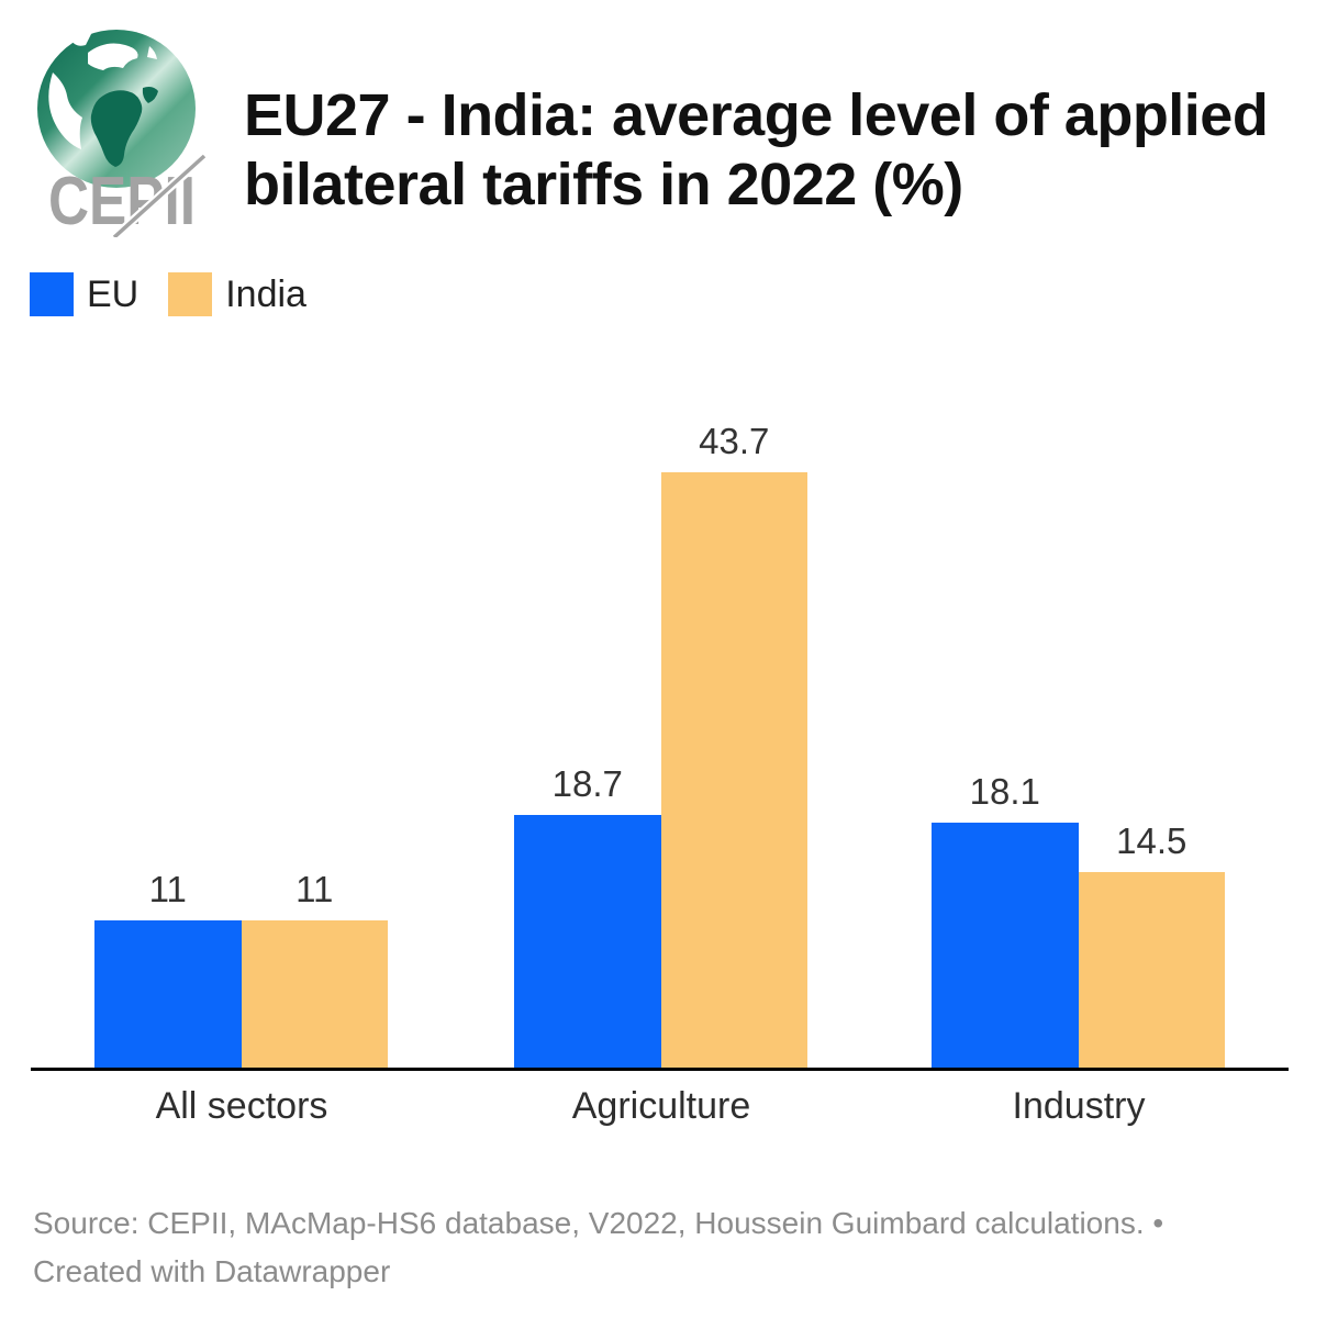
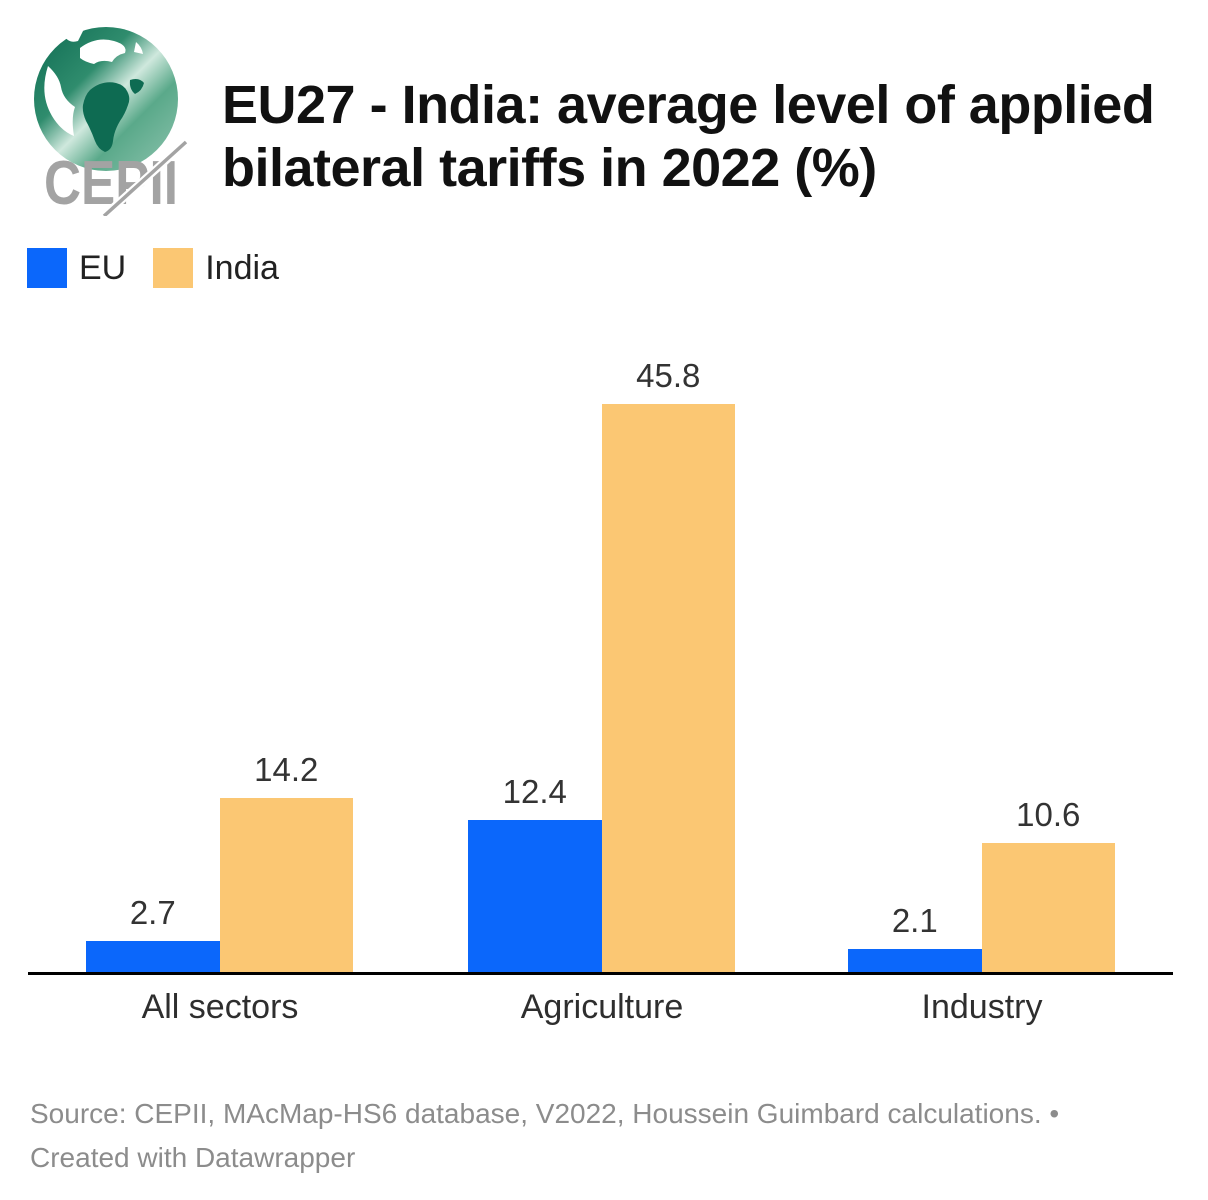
EU/All sectors: 11 -> 2.7
India/All sectors: 11 -> 14.2
EU/Agriculture: 18.7 -> 12.4
India/Agriculture: 43.7 -> 45.8
EU/Industry: 18.1 -> 2.1
India/Industry: 14.5 -> 10.6
